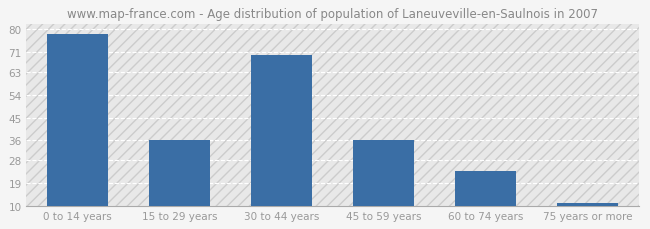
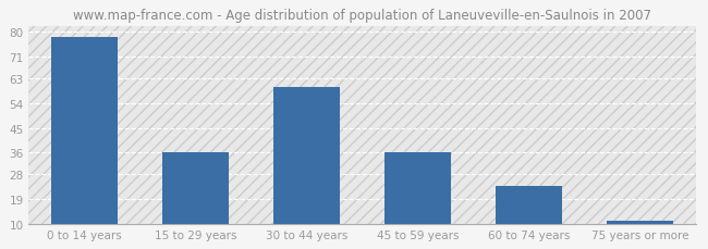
30 to 44 years: 70 -> 60
